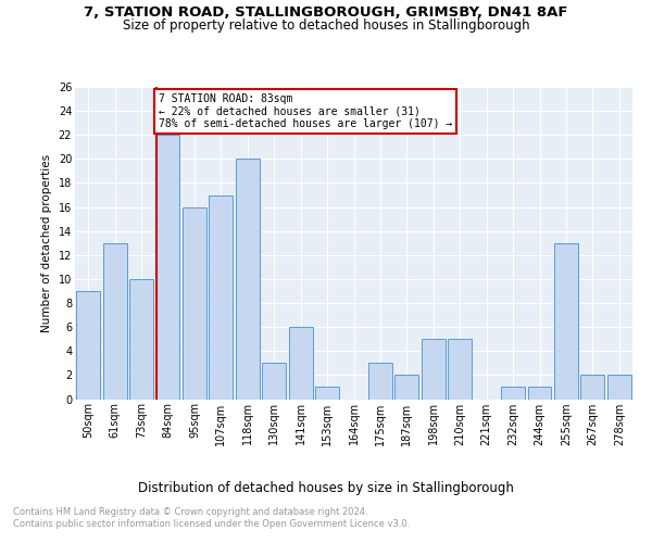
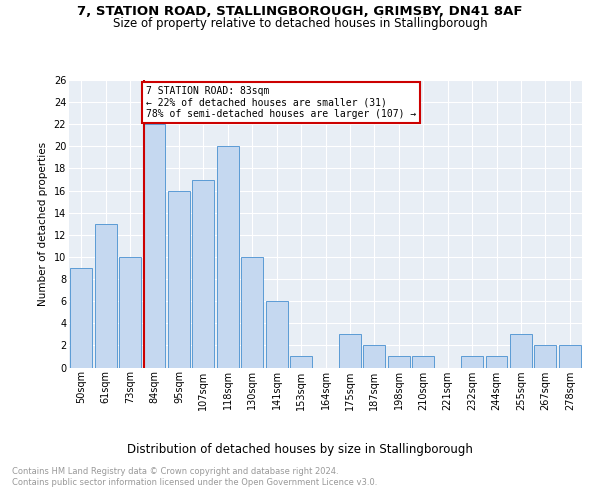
130sqm: 3 -> 10
198sqm: 5 -> 1
210sqm: 5 -> 1
255sqm: 13 -> 3
